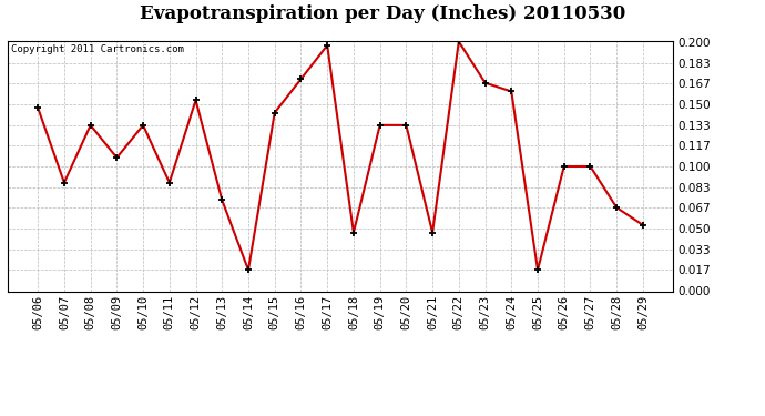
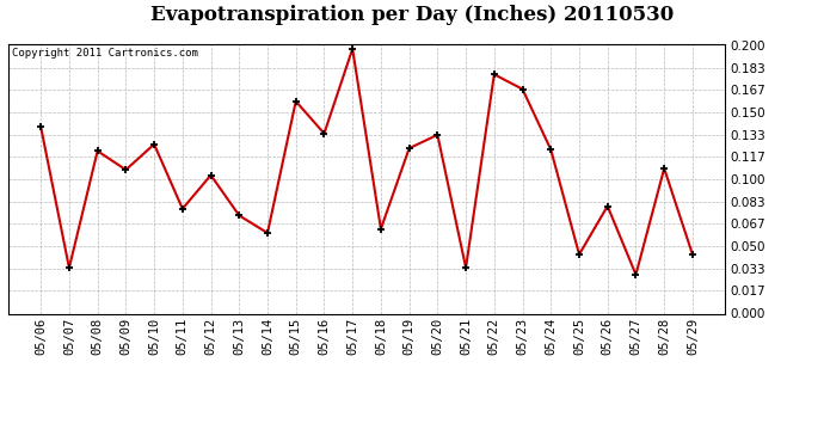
05/06: 0.147 -> 0.139
05/07: 0.087 -> 0.034
05/08: 0.133 -> 0.121
05/10: 0.133 -> 0.126
05/11: 0.087 -> 0.078
05/12: 0.153 -> 0.103
05/14: 0.017 -> 0.060
05/15: 0.143 -> 0.158
05/16: 0.170 -> 0.134
05/18: 0.047 -> 0.063
05/19: 0.133 -> 0.123
05/21: 0.047 -> 0.034
05/22: 0.200 -> 0.178
05/24: 0.160 -> 0.122
05/25: 0.017 -> 0.044
05/26: 0.100 -> 0.080
05/27: 0.100 -> 0.029
05/28: 0.067 -> 0.108
05/29: 0.053 -> 0.044
